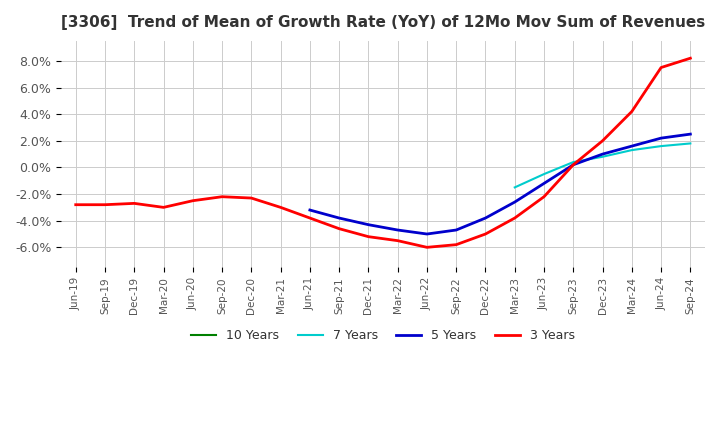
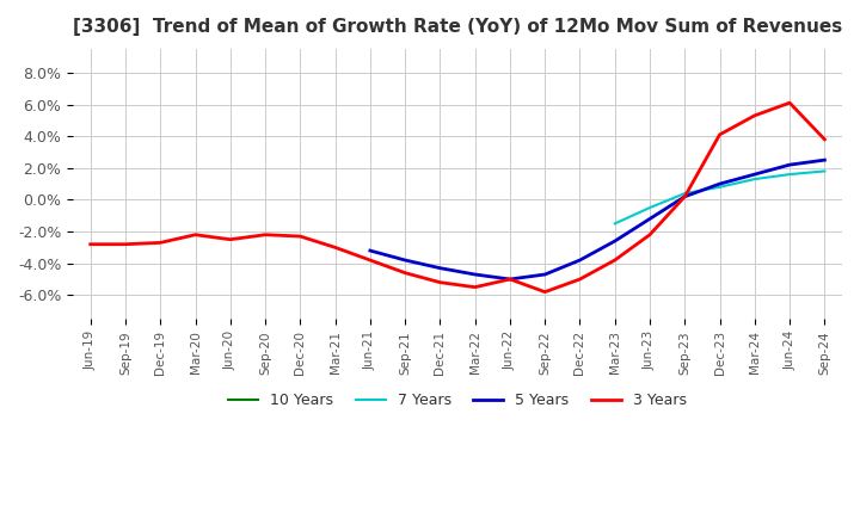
3 Years/Mar-20: -3.0% -> -2.2%
3 Years/Jun-22: -6.0% -> -5.0%
3 Years/Dec-23: 2.0% -> 4.1%
3 Years/Mar-24: 4.2% -> 5.3%
3 Years/Jun-24: 7.5% -> 6.1%
3 Years/Sep-24: 8.2% -> 3.8%
